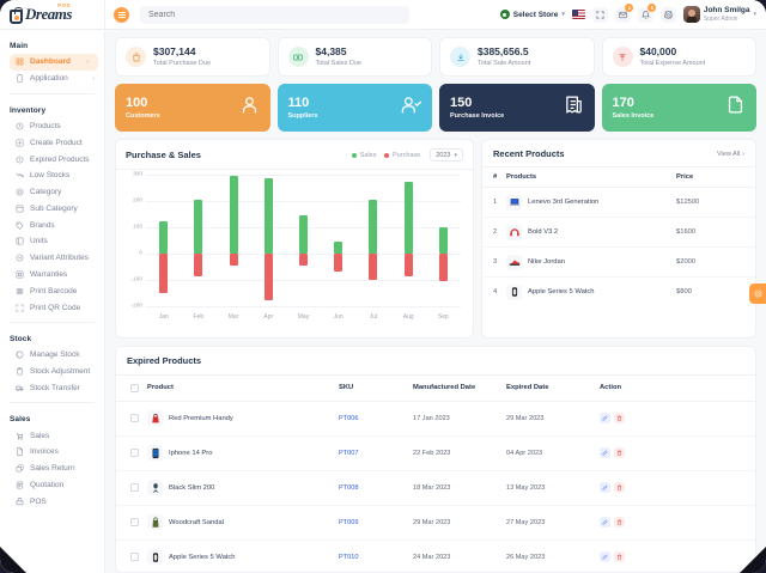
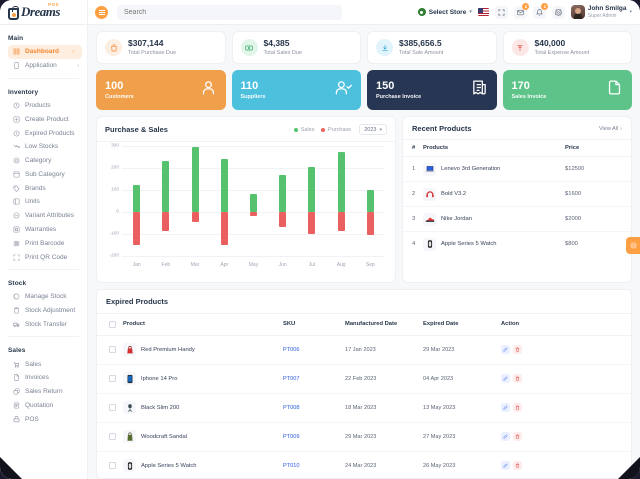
Sales/Feb: 200 -> 230
Sales/Apr: 280 -> 240
Purchase/Apr: -180 -> -150
Sales/May: 140 -> 80
Purchase/May: -40 -> -20
Sales/Jun: 40 -> 170
